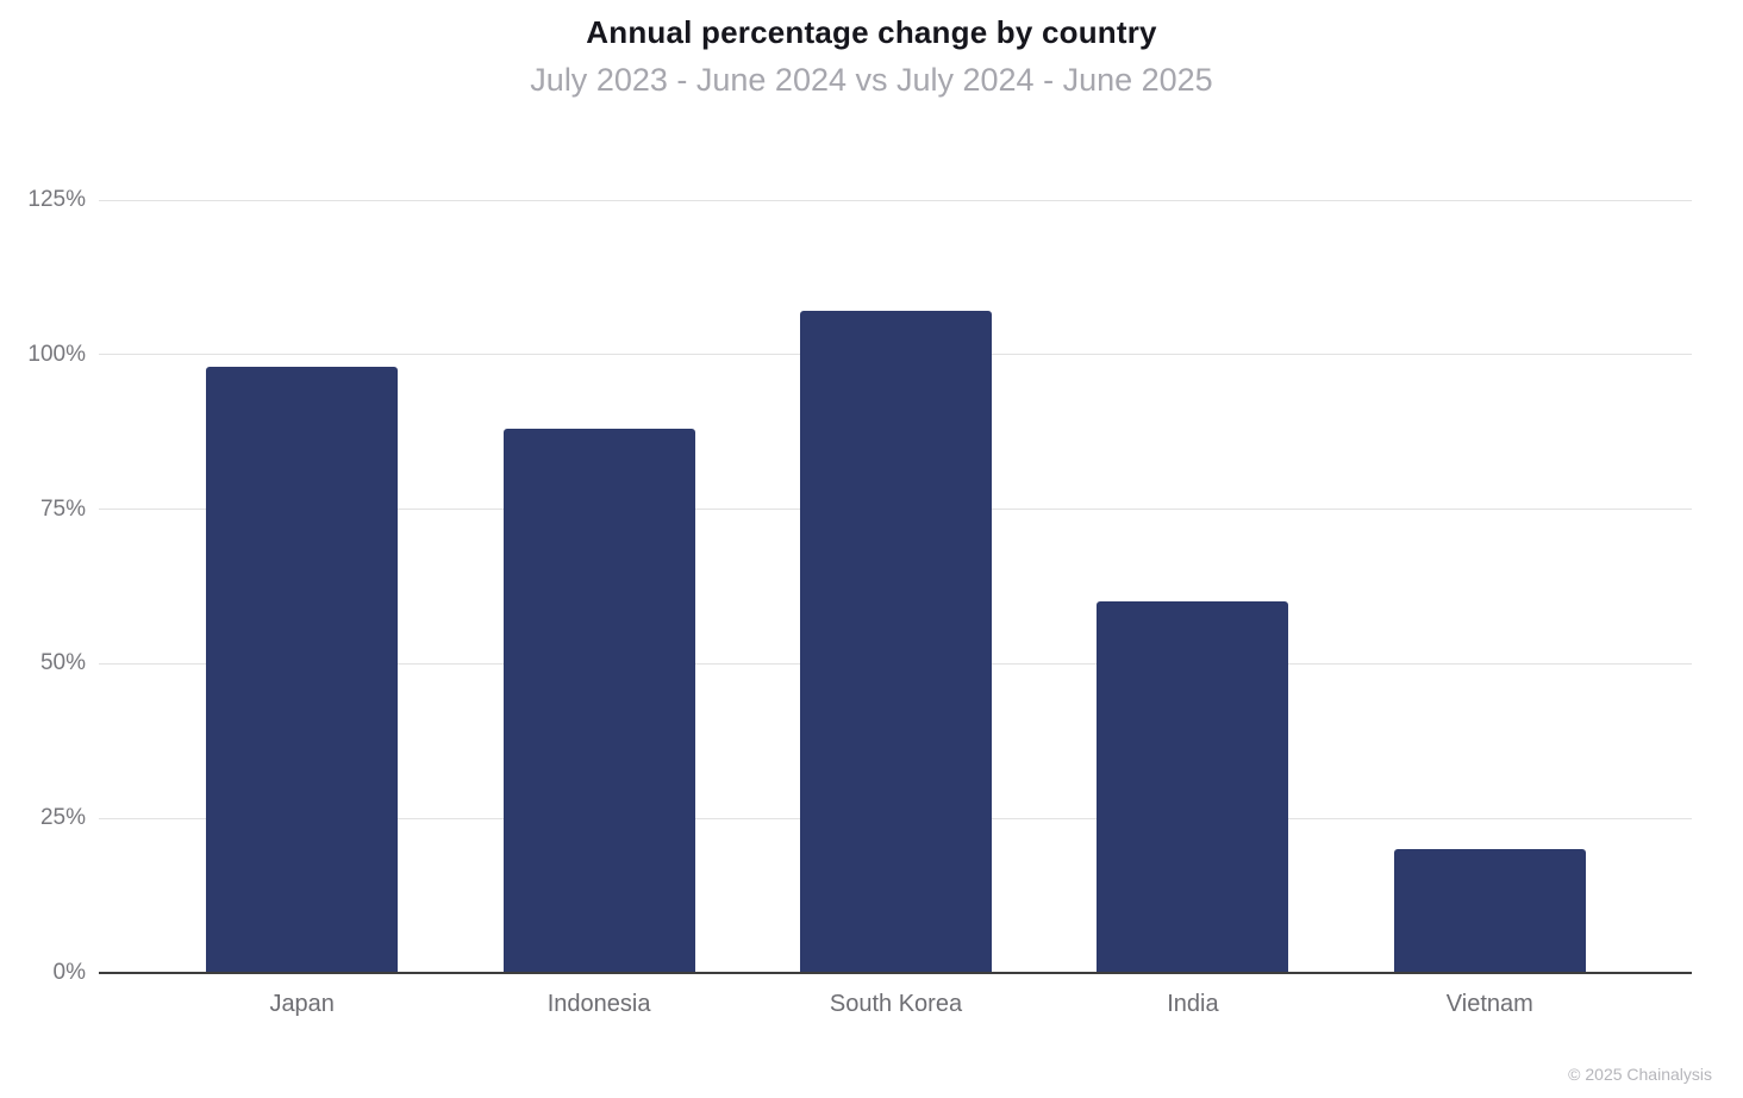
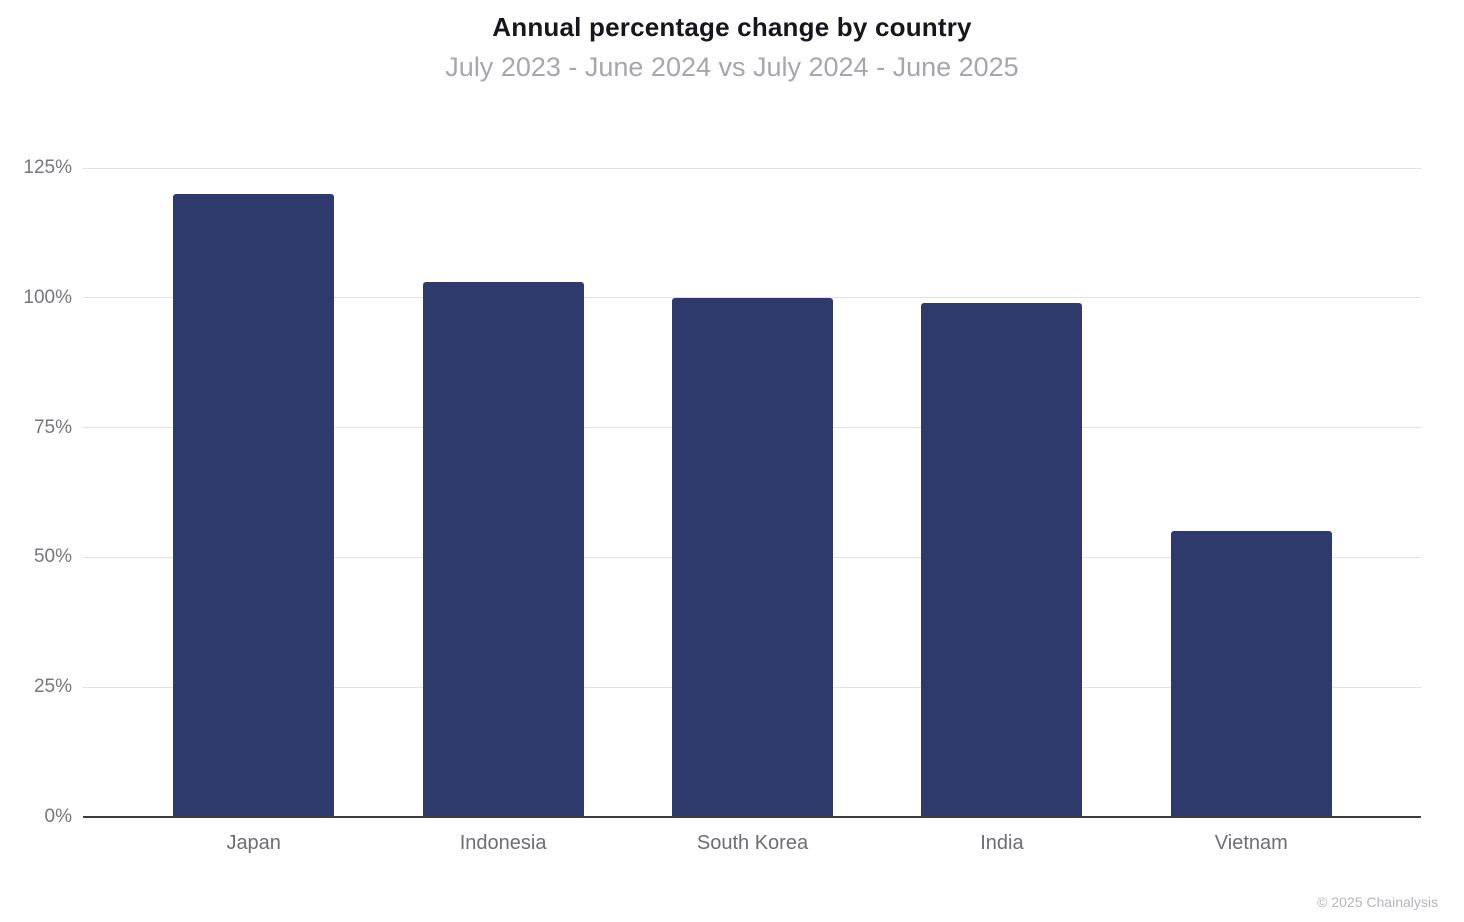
Japan: 98% -> 120%
Indonesia: 88% -> 103%
South Korea: 107% -> 100%
India: 60% -> 99%
Vietnam: 20% -> 55%
